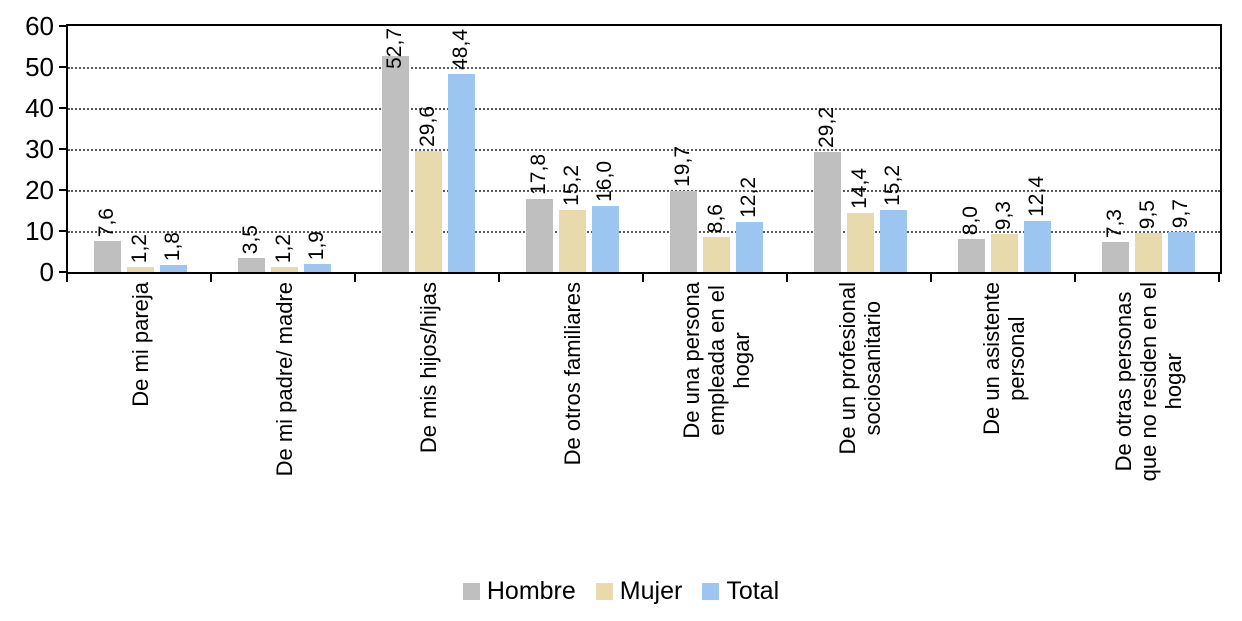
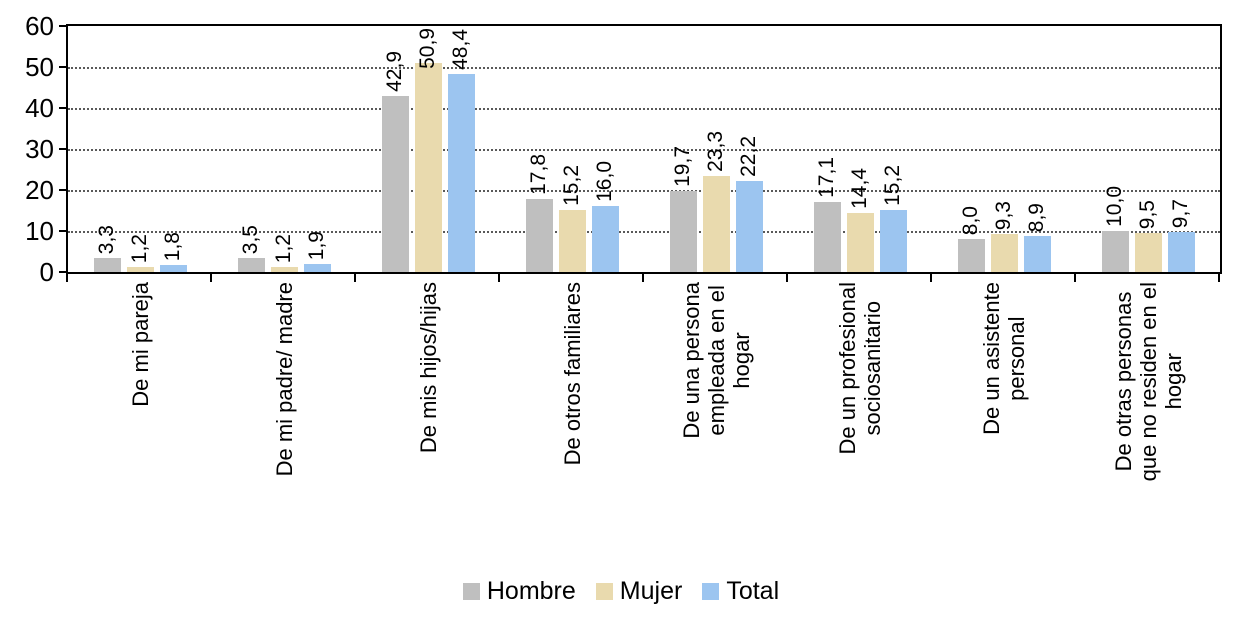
Hombre/De mi pareja: 7,6 -> 3,3
Hombre/De mis hijos/hijas: 52,7 -> 42,9
Mujer/De mis hijos/hijas: 29,6 -> 50,9
Mujer/De una persona empleada en el hogar: 8,6 -> 23,3
Total/De una persona empleada en el hogar: 12,2 -> 22,2
Hombre/De un profesional sociosanitario: 29,2 -> 17,1
Total/De un asistente personal: 12,4 -> 8,9
Hombre/De otras personas que no residen en el hogar: 7,3 -> 10,0
